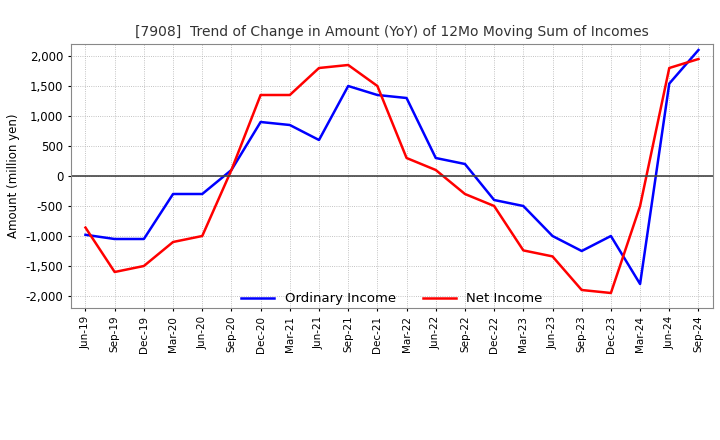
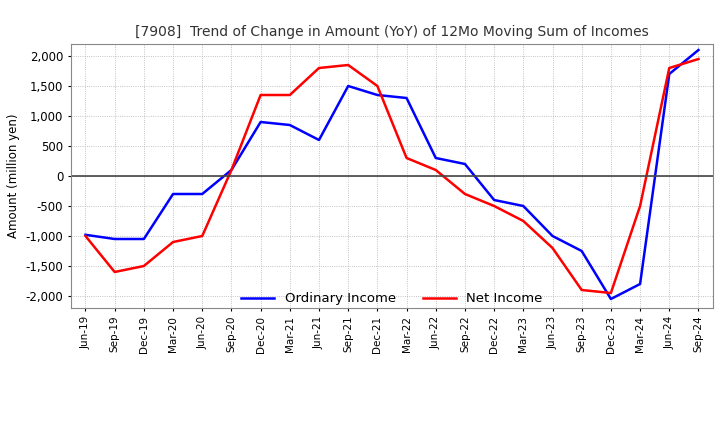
Net Income/Jun-19: -860 -> -1,000
Net Income/Mar-23: -1,240 -> -750
Net Income/Jun-23: -1,340 -> -1,200
Ordinary Income/Dec-23: -1,000 -> -2,050
Ordinary Income/Jun-24: 1,540 -> 1,700
